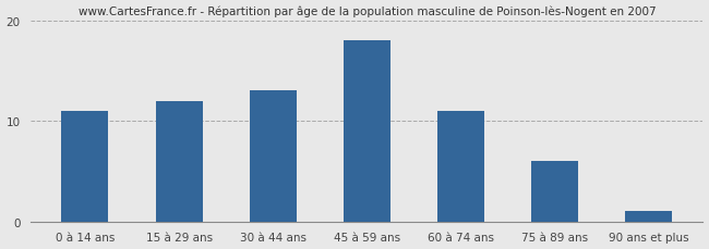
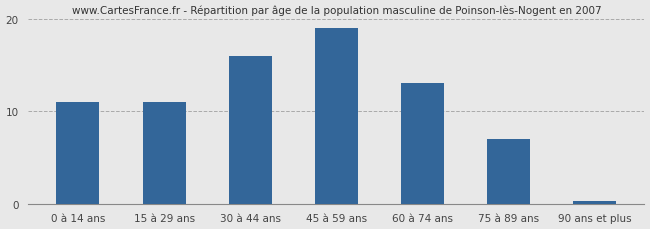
15 à 29 ans: 12.0 -> 11.0
30 à 44 ans: 13.0 -> 16.0
45 à 59 ans: 18.0 -> 19.0
60 à 74 ans: 11.0 -> 13.0
75 à 89 ans: 6.0 -> 7.0
90 ans et plus: 1.0 -> 0.3
